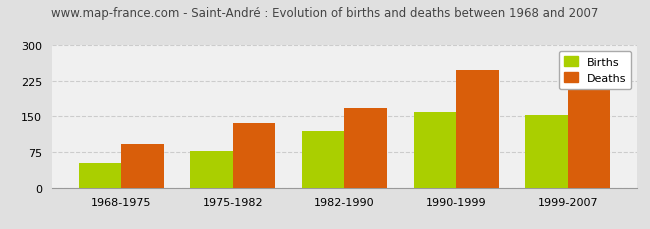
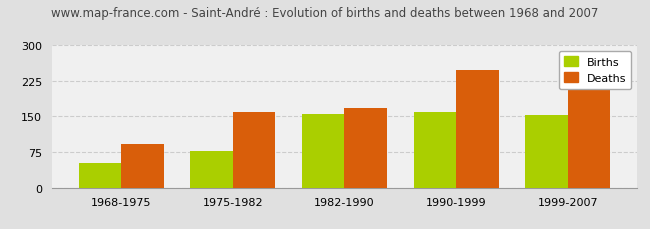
Deaths/1975-1982: 135 -> 160
Births/1982-1990: 120 -> 155
